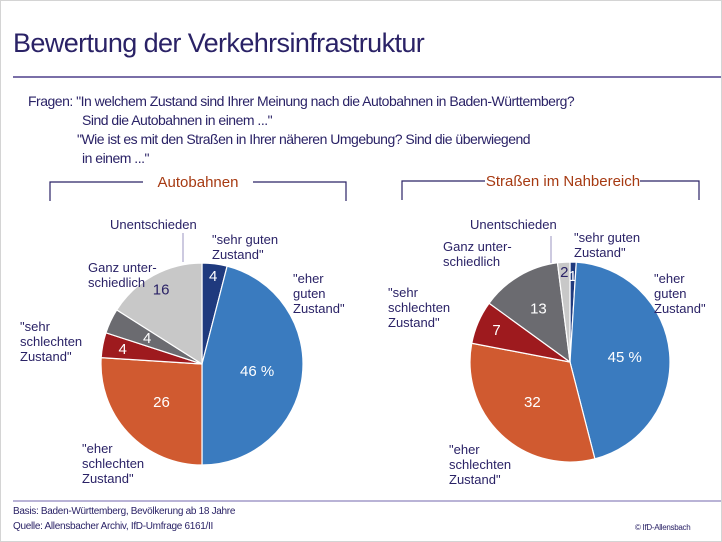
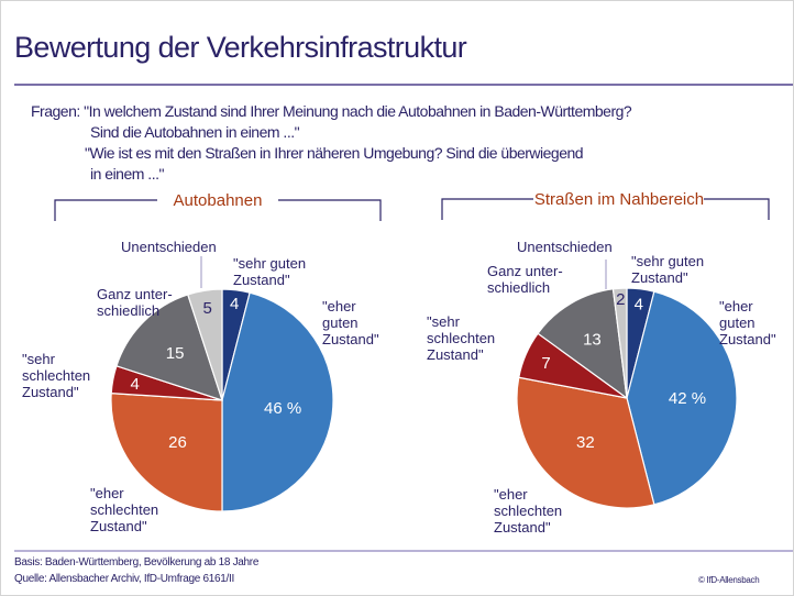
Autobahnen/Ganz unter-schiedlich: 4 -> 15
Autobahnen/Unentschieden: 16 -> 5
Straßen im Nahbereich/"sehr guten Zustand": 1 -> 4
Straßen im Nahbereich/"eher guten Zustand": 45 -> 42
